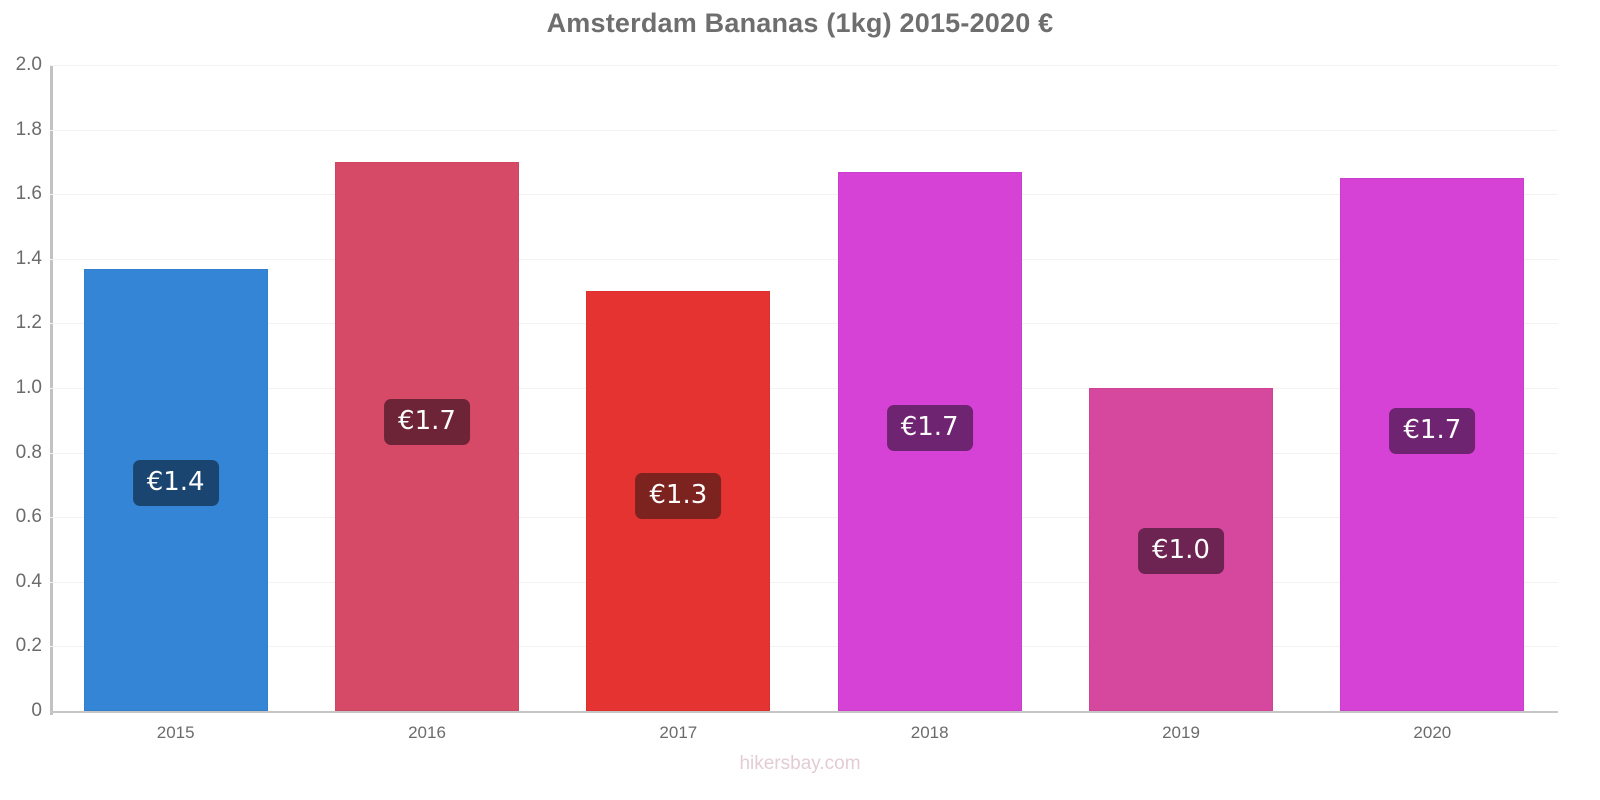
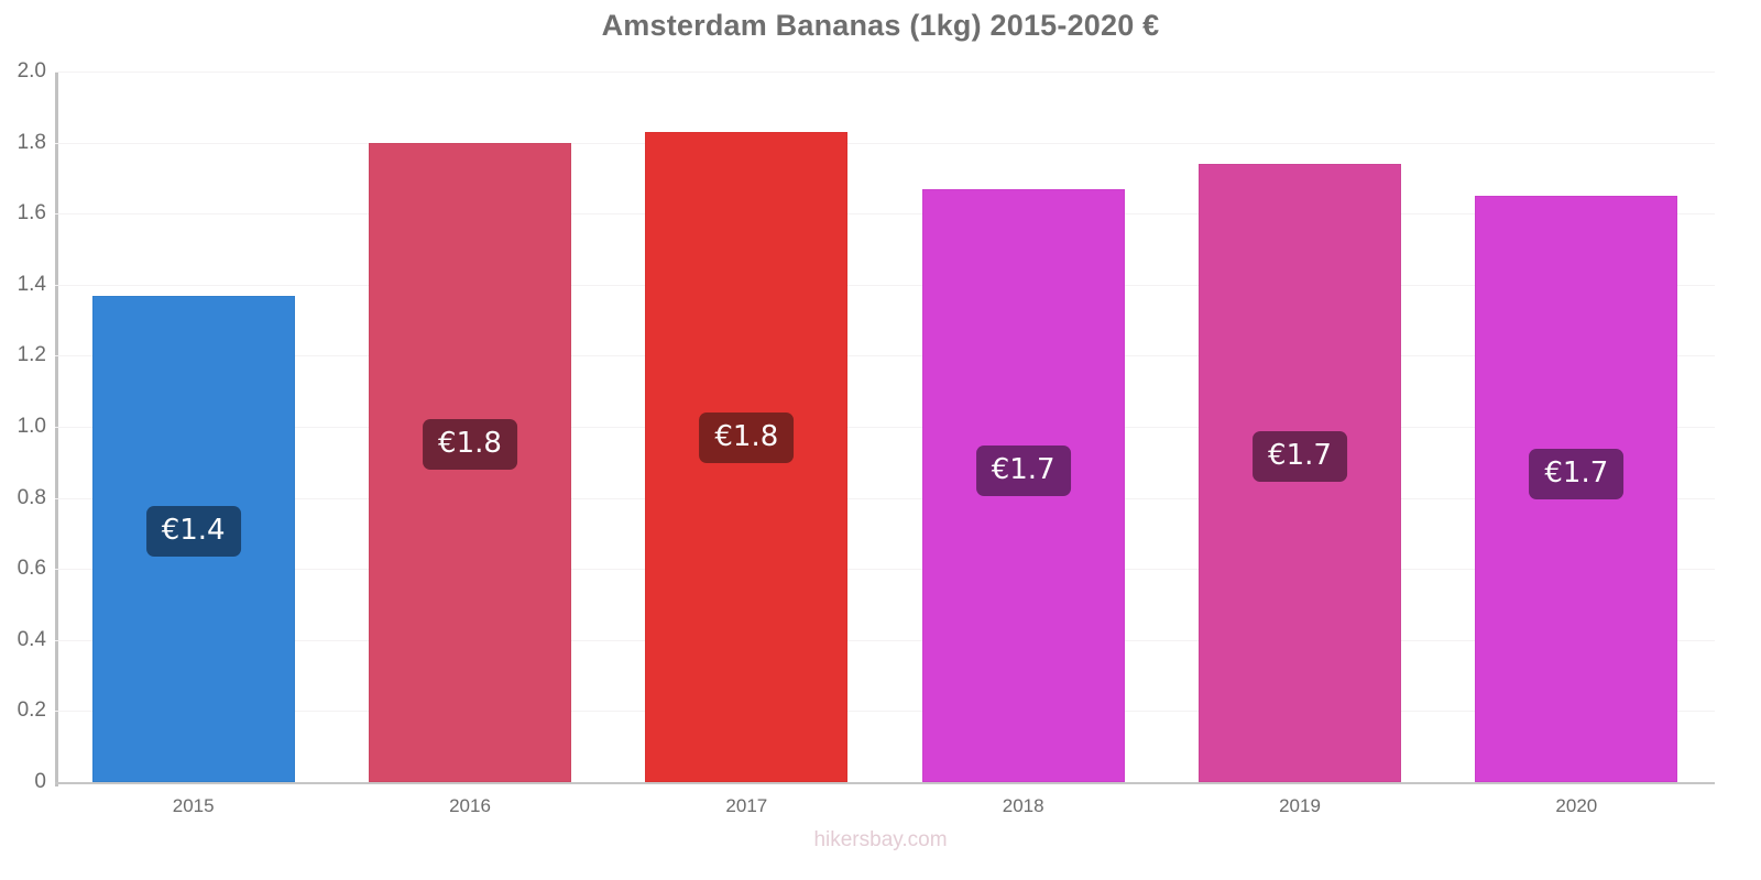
2016: €1.7 -> €1.8
2017: €1.3 -> €1.8
2019: €1.0 -> €1.7
